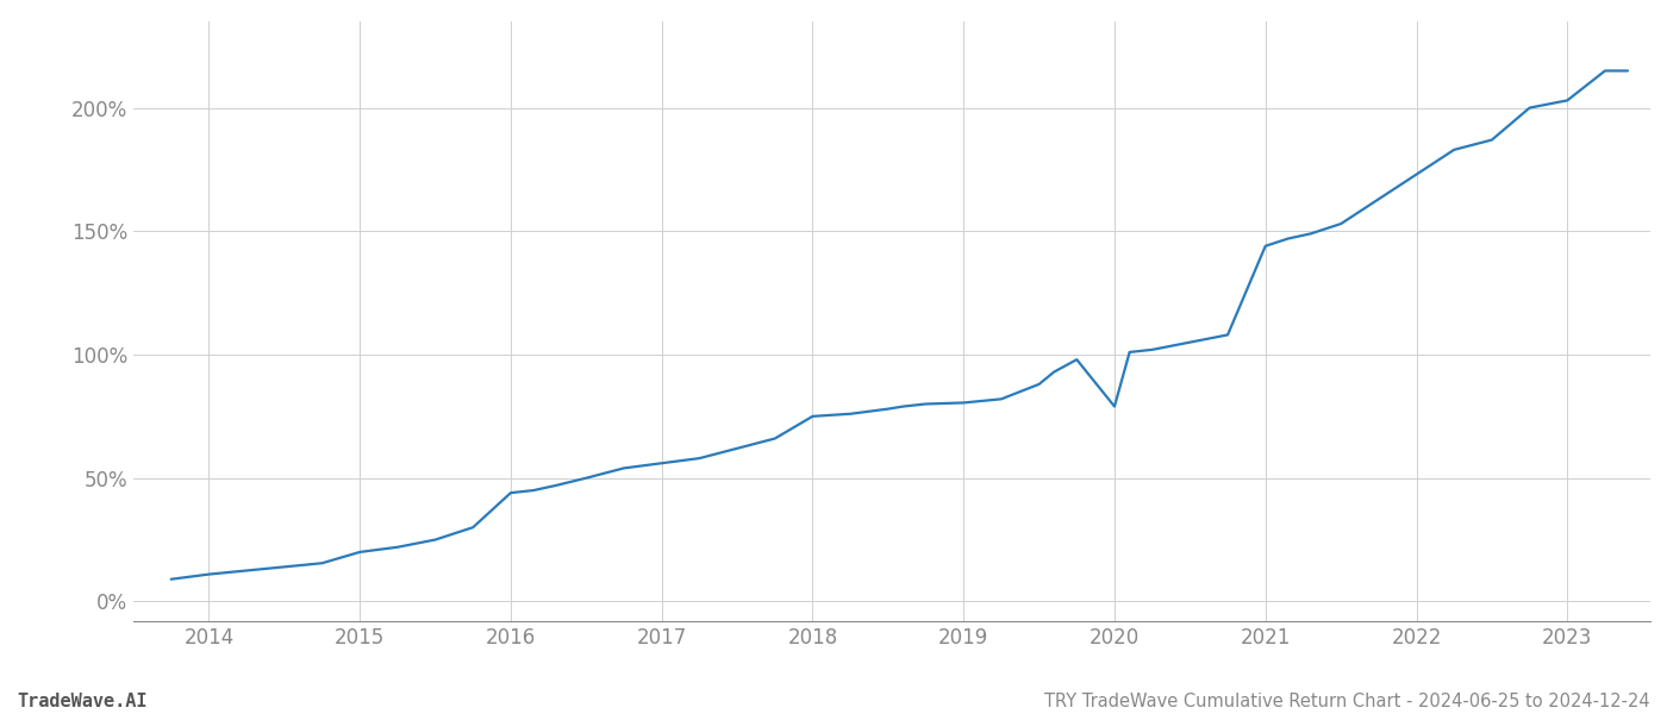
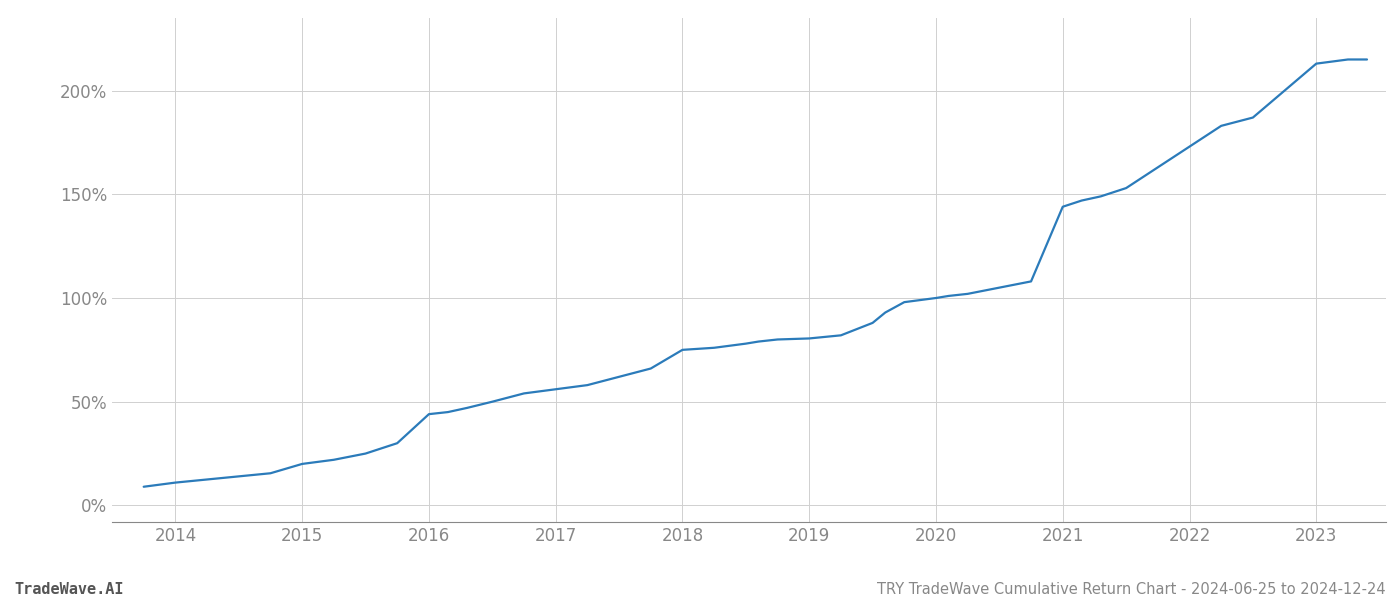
2020: 79.0% -> 100.0%
2023: 203.0% -> 213.0%
